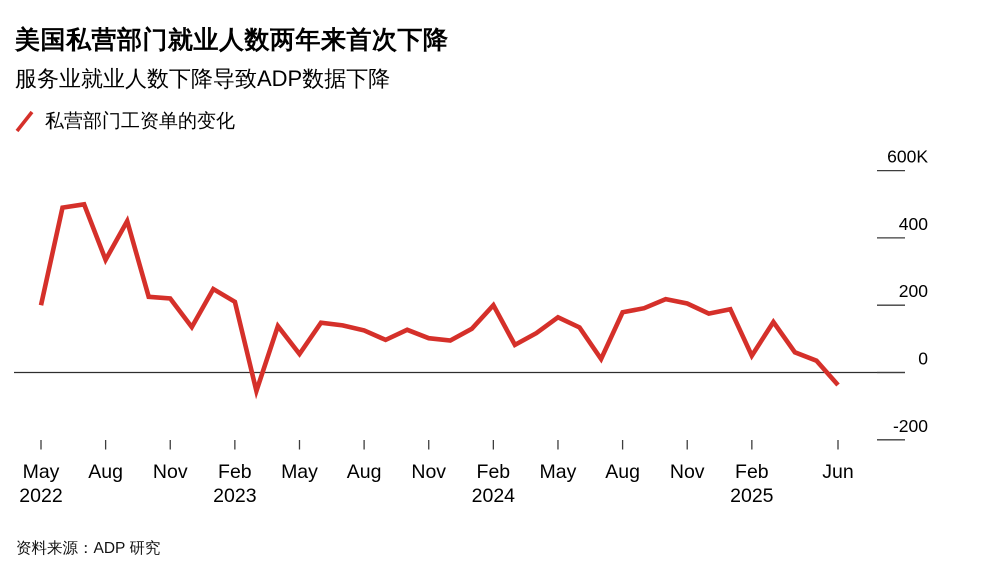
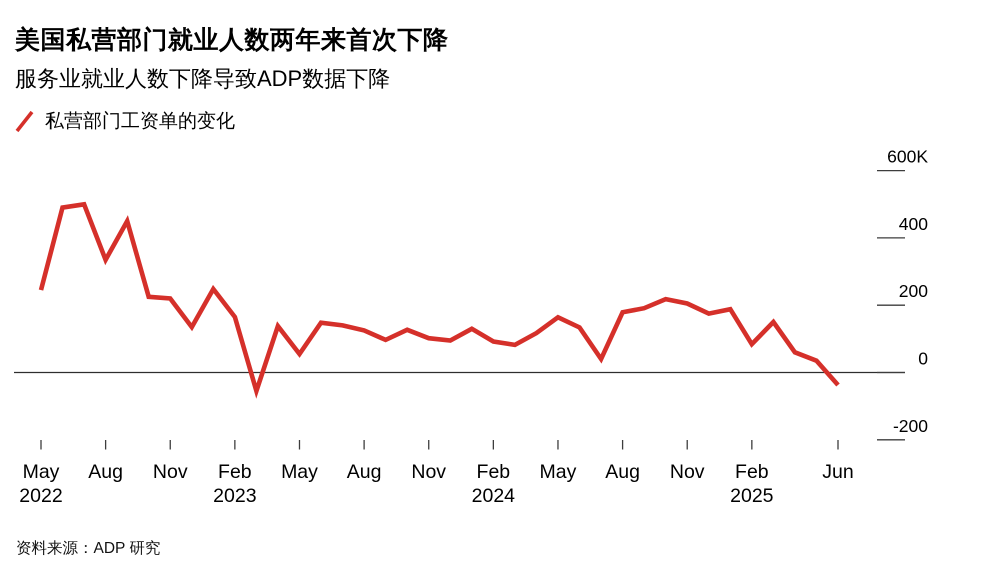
May 2022: 200K -> 240K
Feb 2023: 210K -> 160K
Feb 2024: 200K -> 90K
Feb 2025: 50K -> 80K
